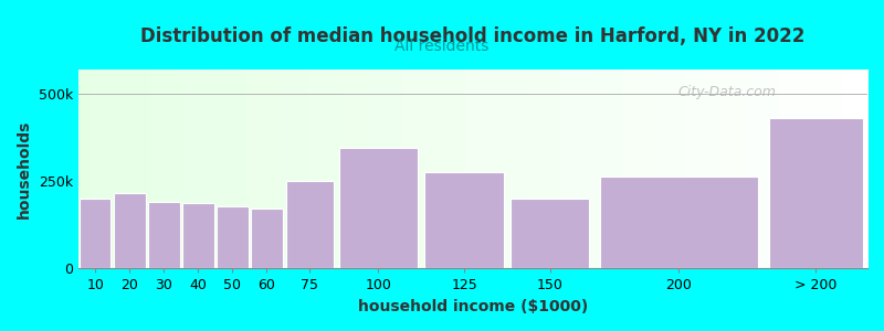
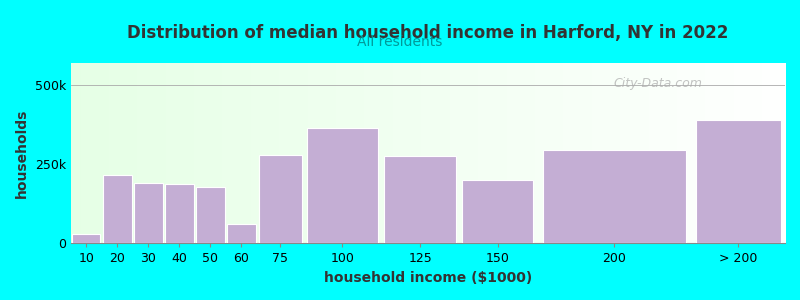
10: 200k -> 30k
60: 172k -> 60k
75: 250k -> 280k
100: 345k -> 365k
200: 265k -> 295k
> 200: 430k -> 390k
